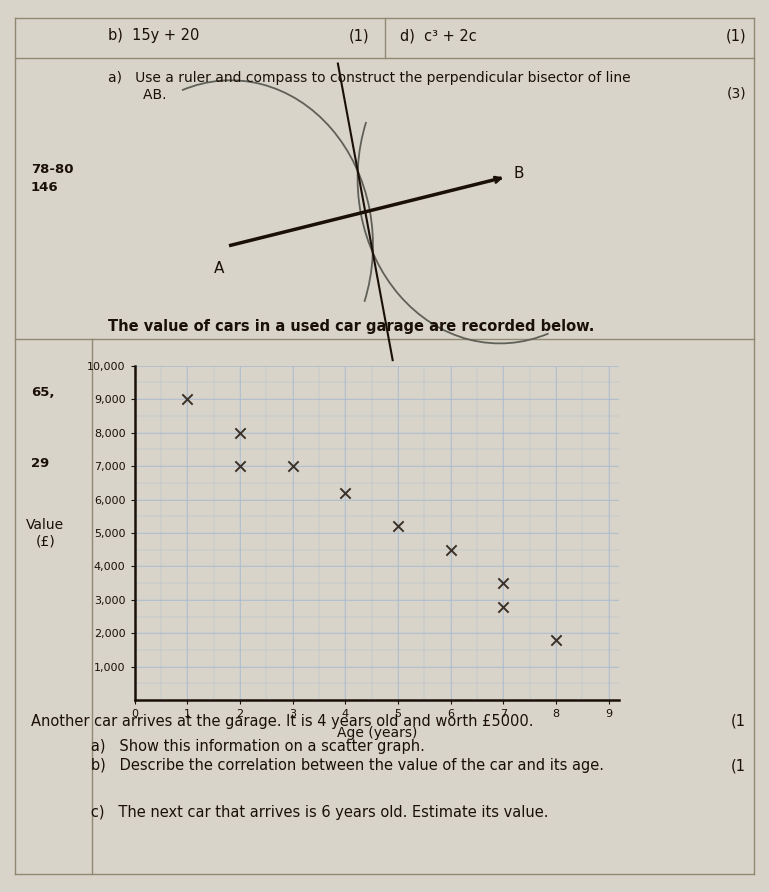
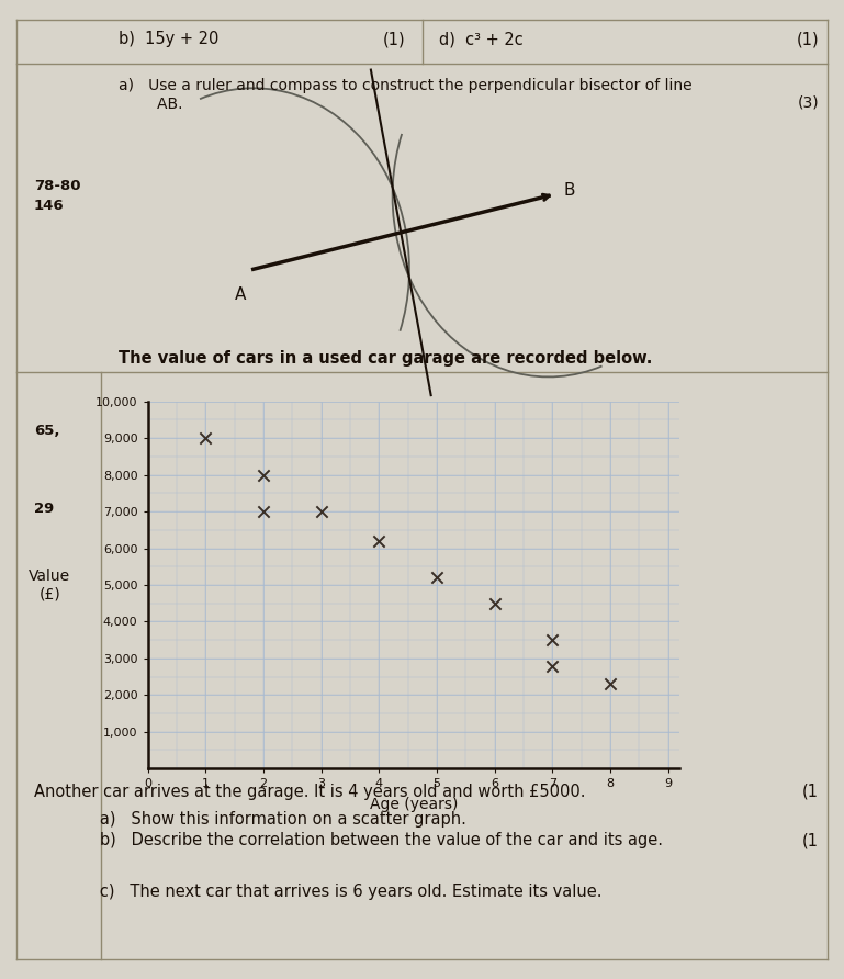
8: 1,800 -> 2,300
